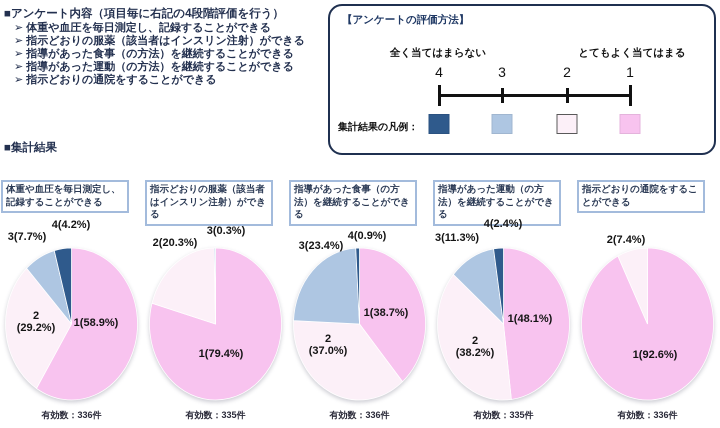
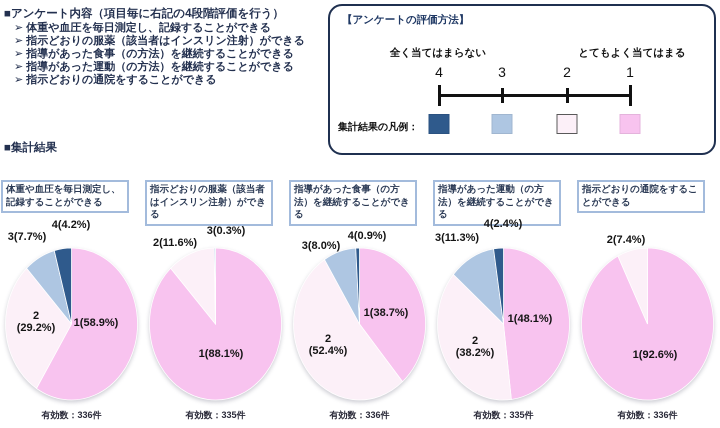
指示どおりの服薬（該当者はインスリン注射）ができる/1: 79.4 -> 88.1
指示どおりの服薬（該当者はインスリン注射）ができる/2: 20.3 -> 11.6
指導があった食事（の方法）を継続することができる/2: 37.0% -> 52.4%
指導があった食事（の方法）を継続することができる/3: 23.4 -> 8.0
